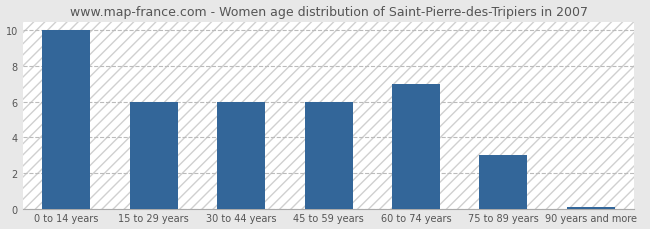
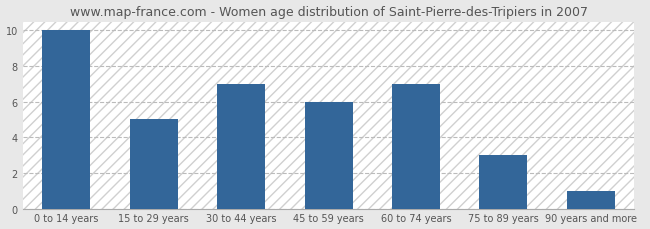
15 to 29 years: 6.0 -> 5.0
30 to 44 years: 6.0 -> 7.0
90 years and more: 0.1 -> 1.0
